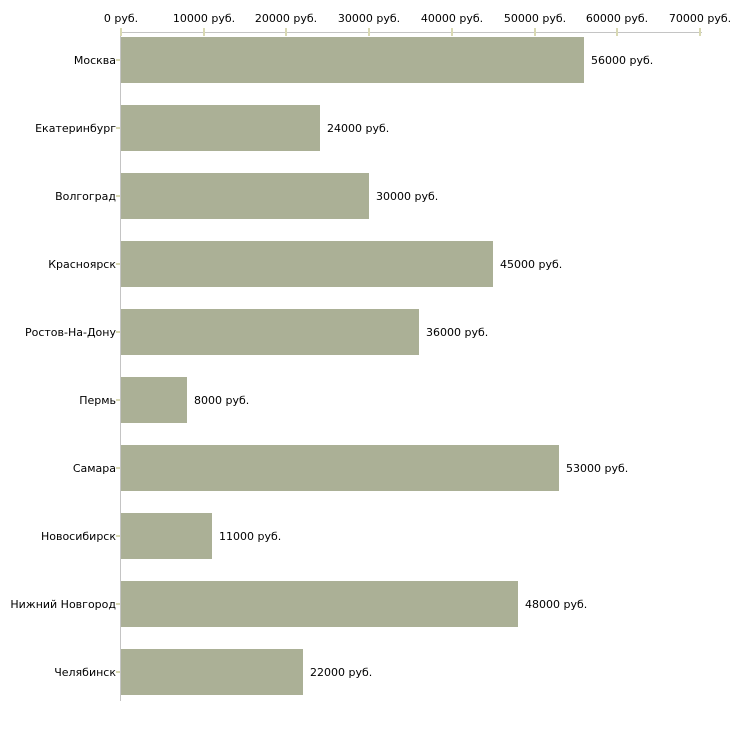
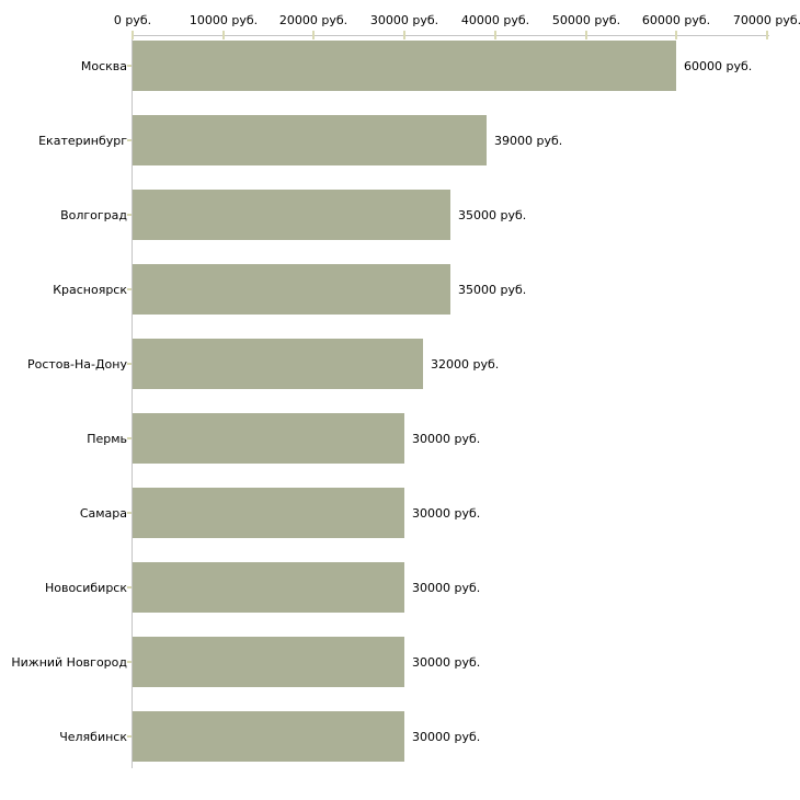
Москва: 56000 -> 60000
Екатеринбург: 24000 -> 39000
Волгоград: 30000 -> 35000
Красноярск: 45000 -> 35000
Ростов-На-Дону: 36000 -> 32000
Пермь: 8000 -> 30000
Самара: 53000 -> 30000
Новосибирск: 11000 -> 30000
Нижний Новгород: 48000 -> 30000
Челябинск: 22000 -> 30000
